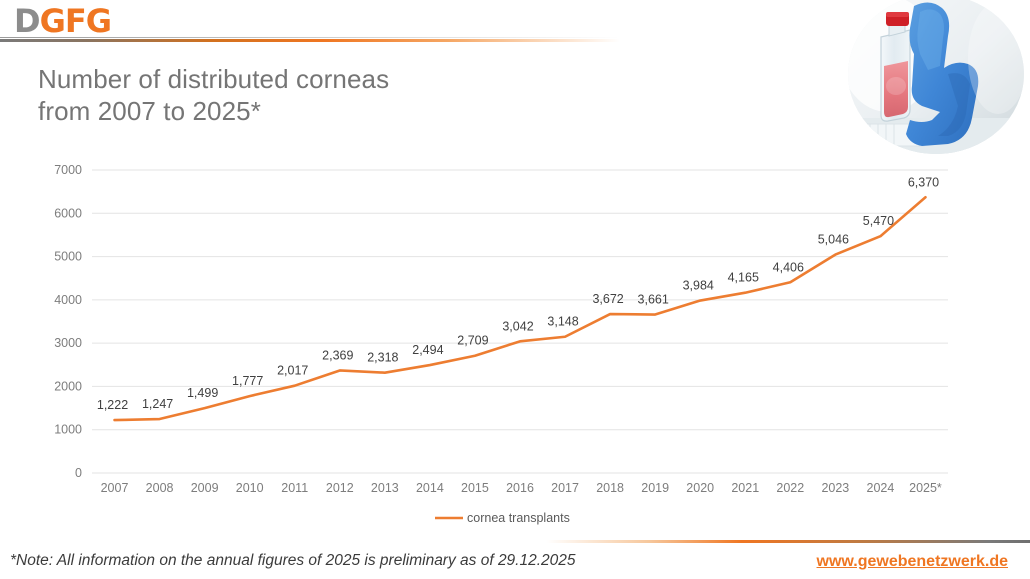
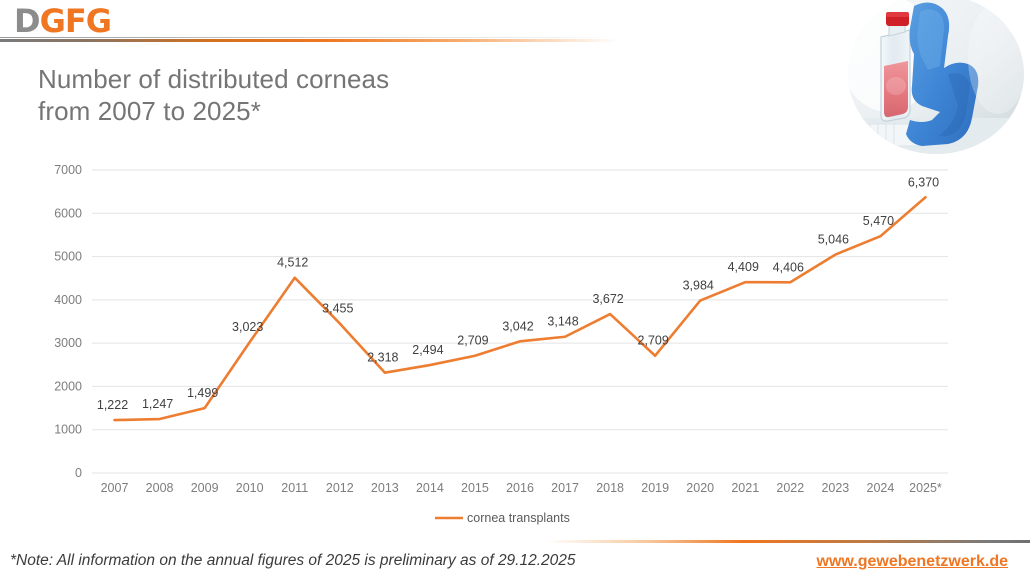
2010: 1,777 -> 3,023
2011: 2,017 -> 4,512
2012: 2,369 -> 3,455
2019: 3,661 -> 2,709
2021: 4,165 -> 4,409
